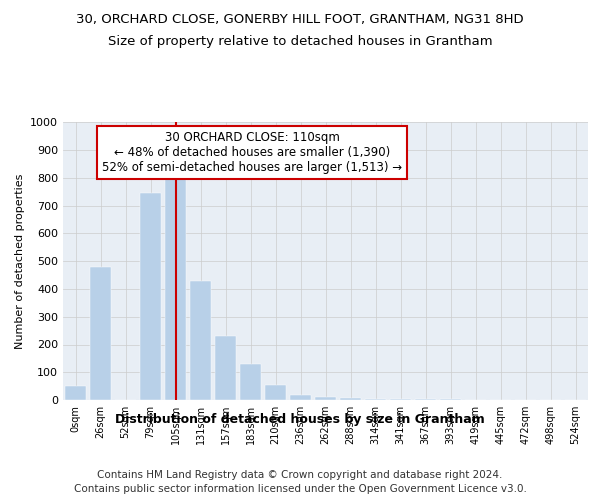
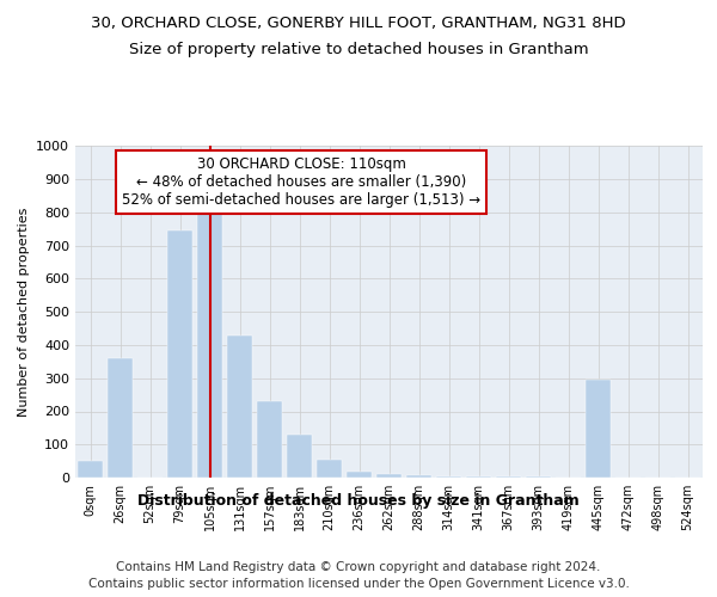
26sqm: 480 -> 360
445sqm: 1 -> 295
